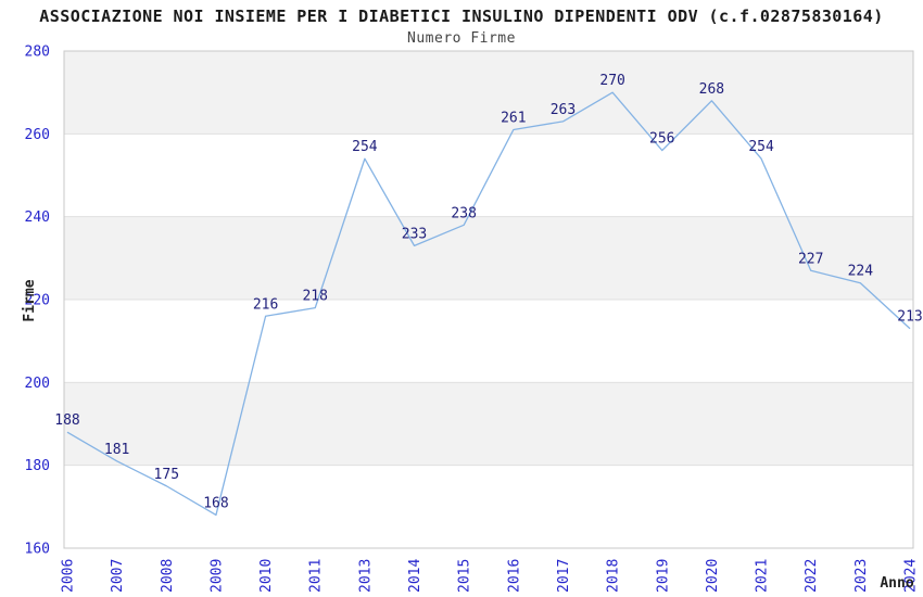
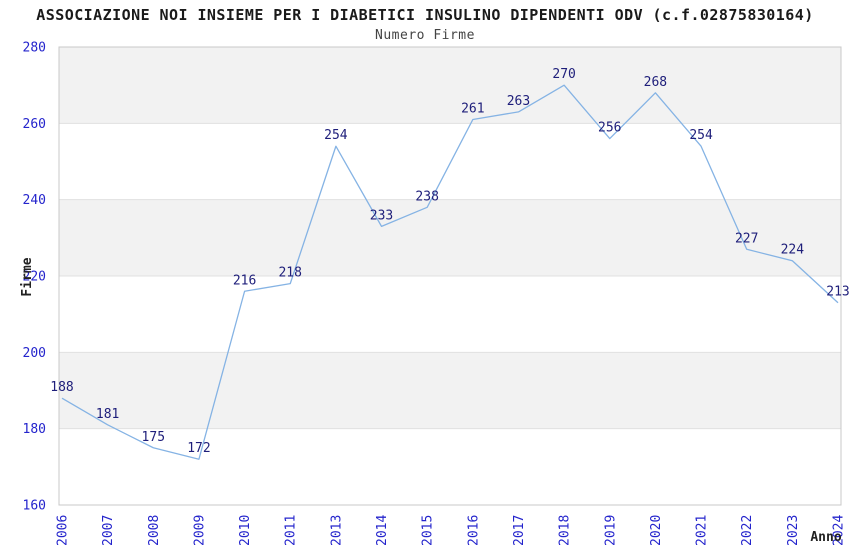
2009: 168 -> 172
